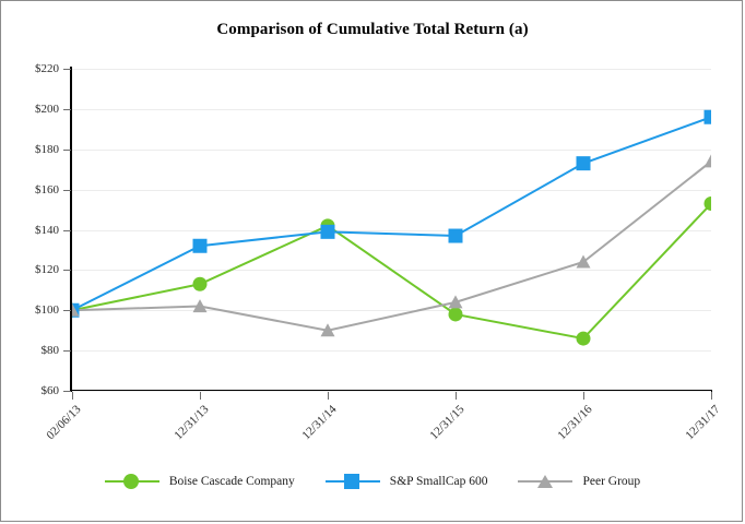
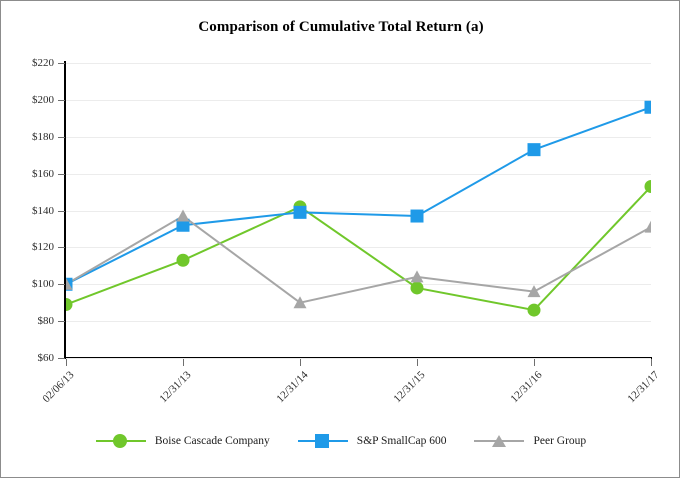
Boise Cascade Company/02/06/13: $100 -> $89
Peer Group/12/31/13: $102 -> $137
Peer Group/12/31/16: $124 -> $96
Peer Group/12/31/17: $174 -> $131
